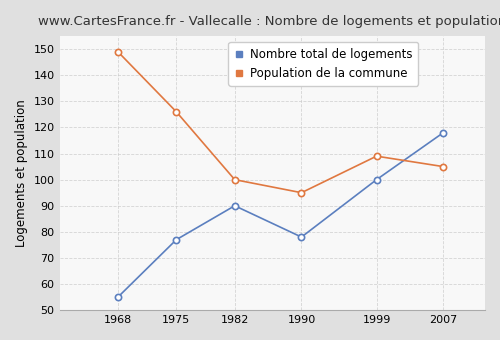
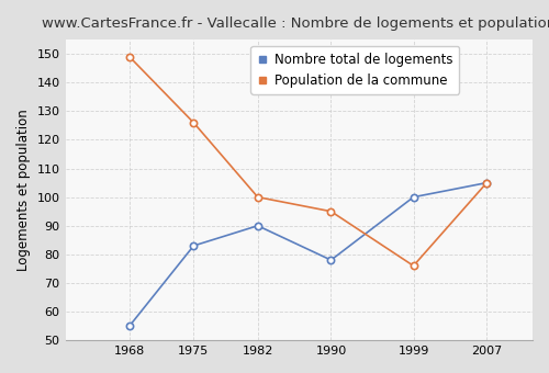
Nombre total de logements/1975: 77 -> 83
Population de la commune/1999: 109 -> 76
Nombre total de logements/2007: 118 -> 105
